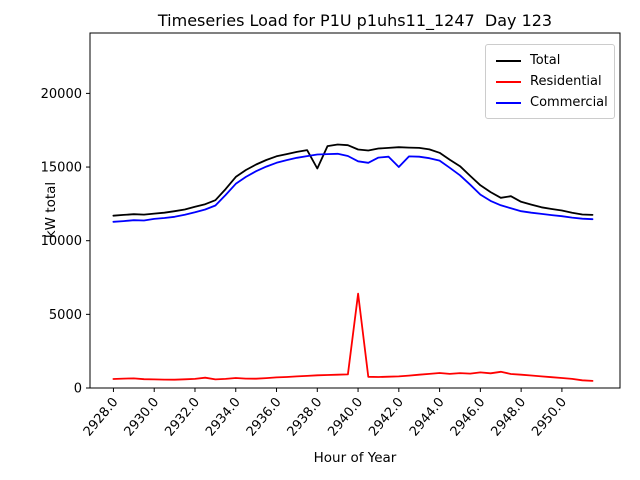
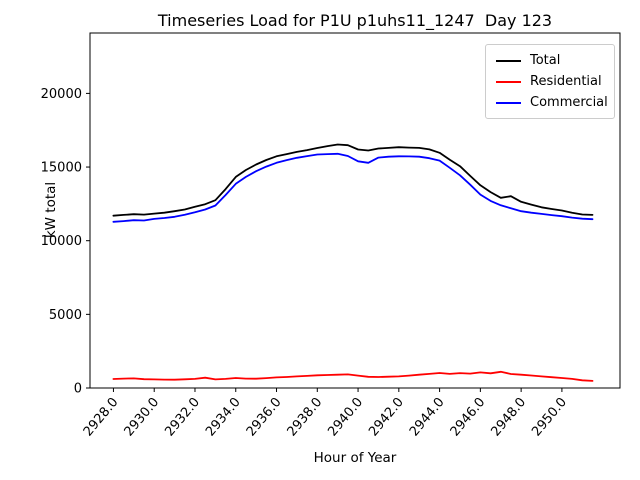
Total/2938.0: 14900 -> 16300
Residential/2940.0: 6400 -> 800
Commercial/2942.0: 15000 -> 15700
